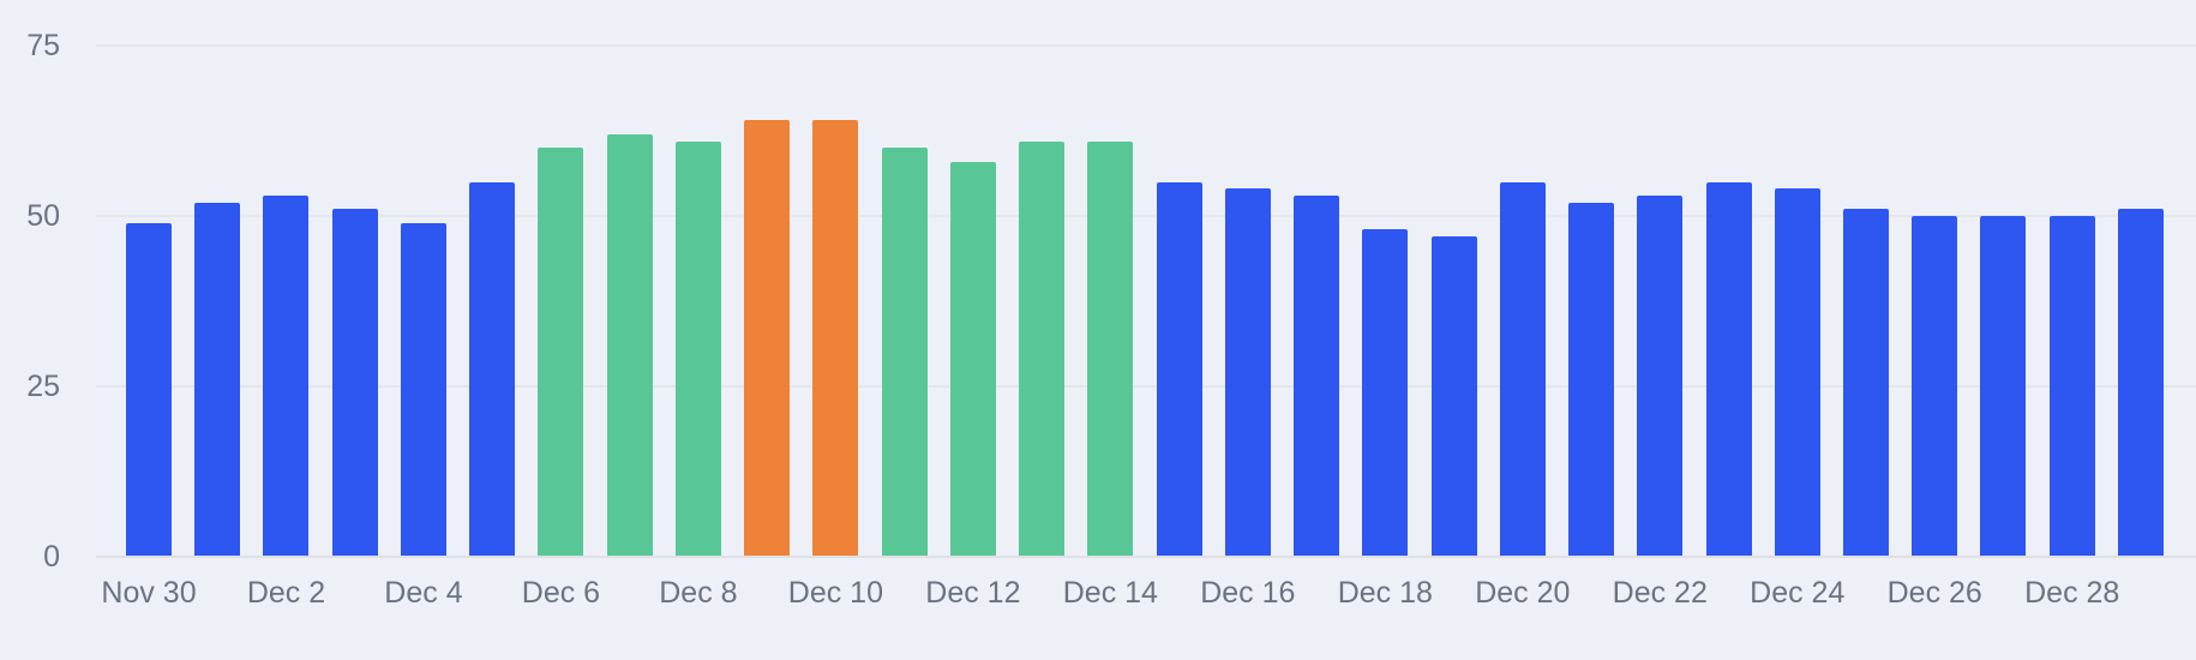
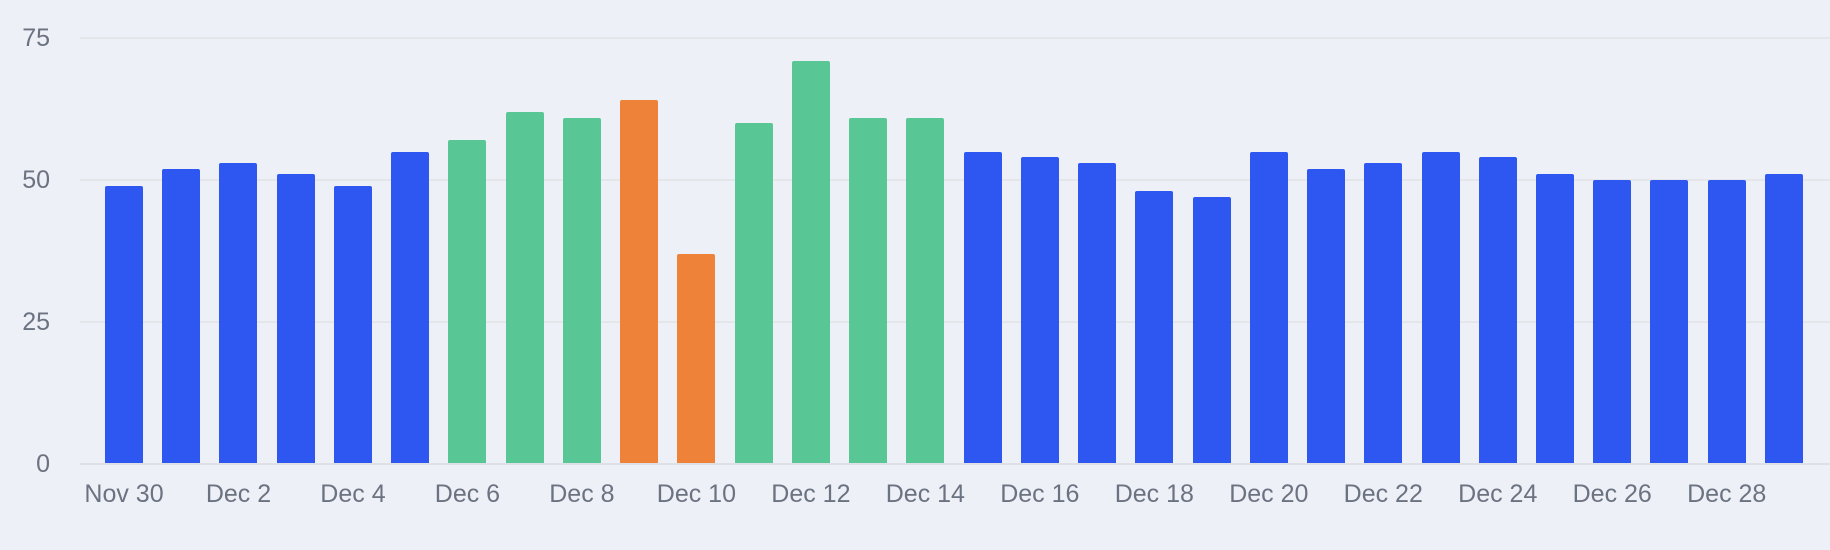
Dec 6: 60 -> 57
Dec 10: 64 -> 37
Dec 12: 58 -> 71
